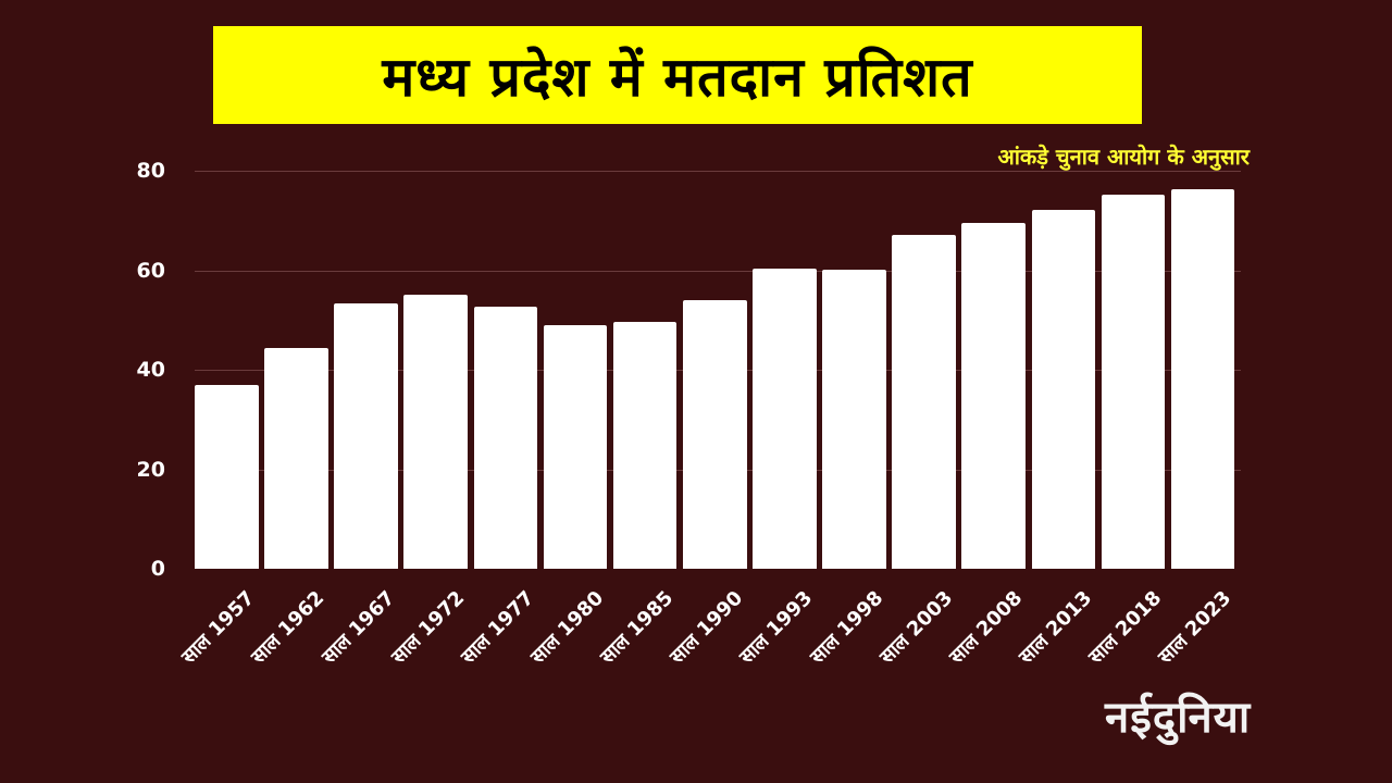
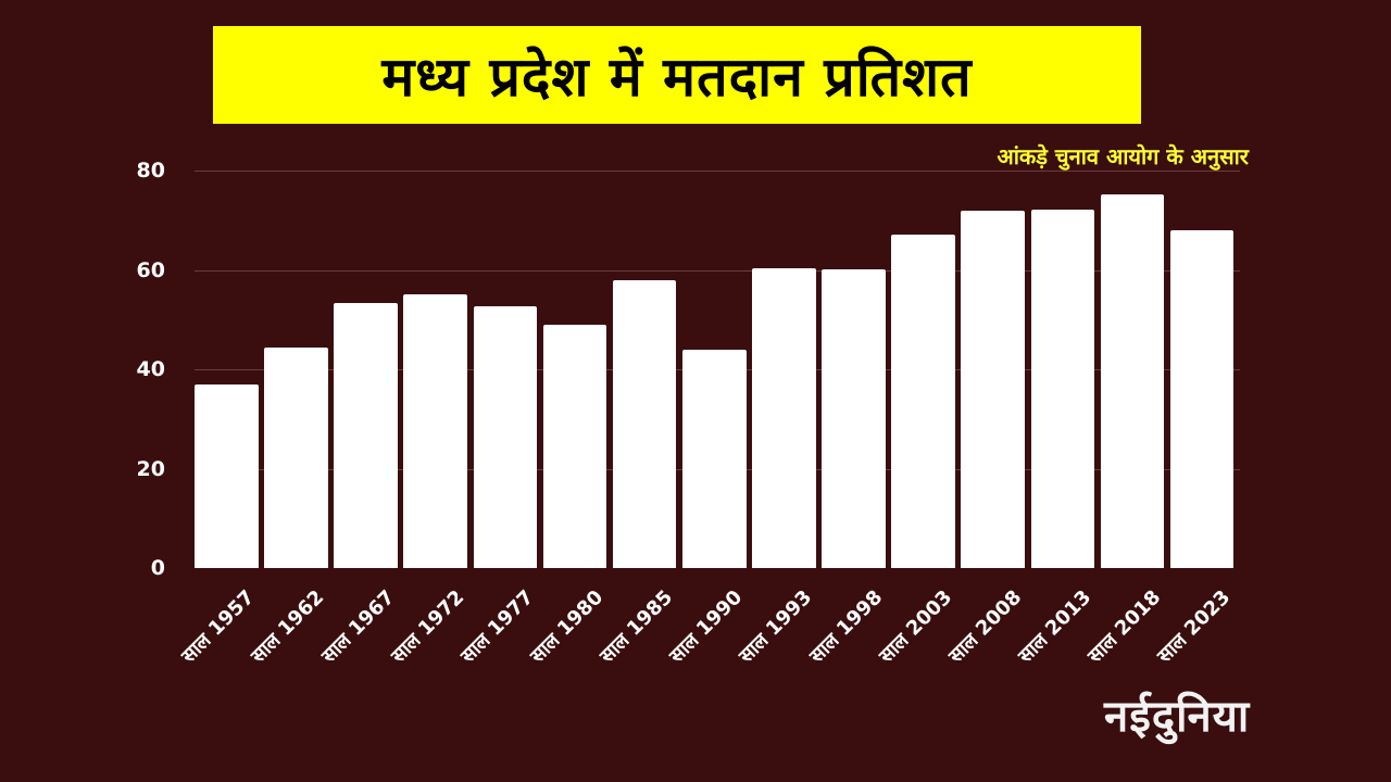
साल 1985: 50 -> 58
साल 1990: 54 -> 44
साल 2008: 70 -> 72
साल 2023: 76 -> 68
